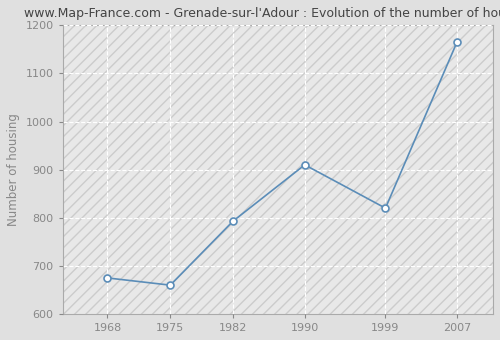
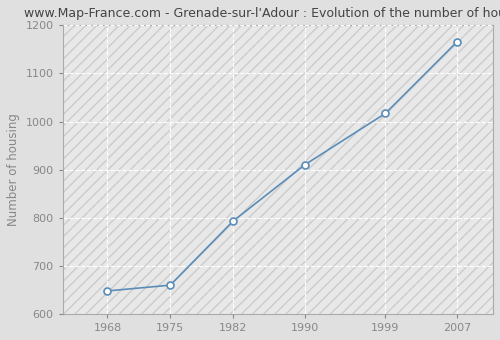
1968: 675 -> 648
1999: 820 -> 1017
